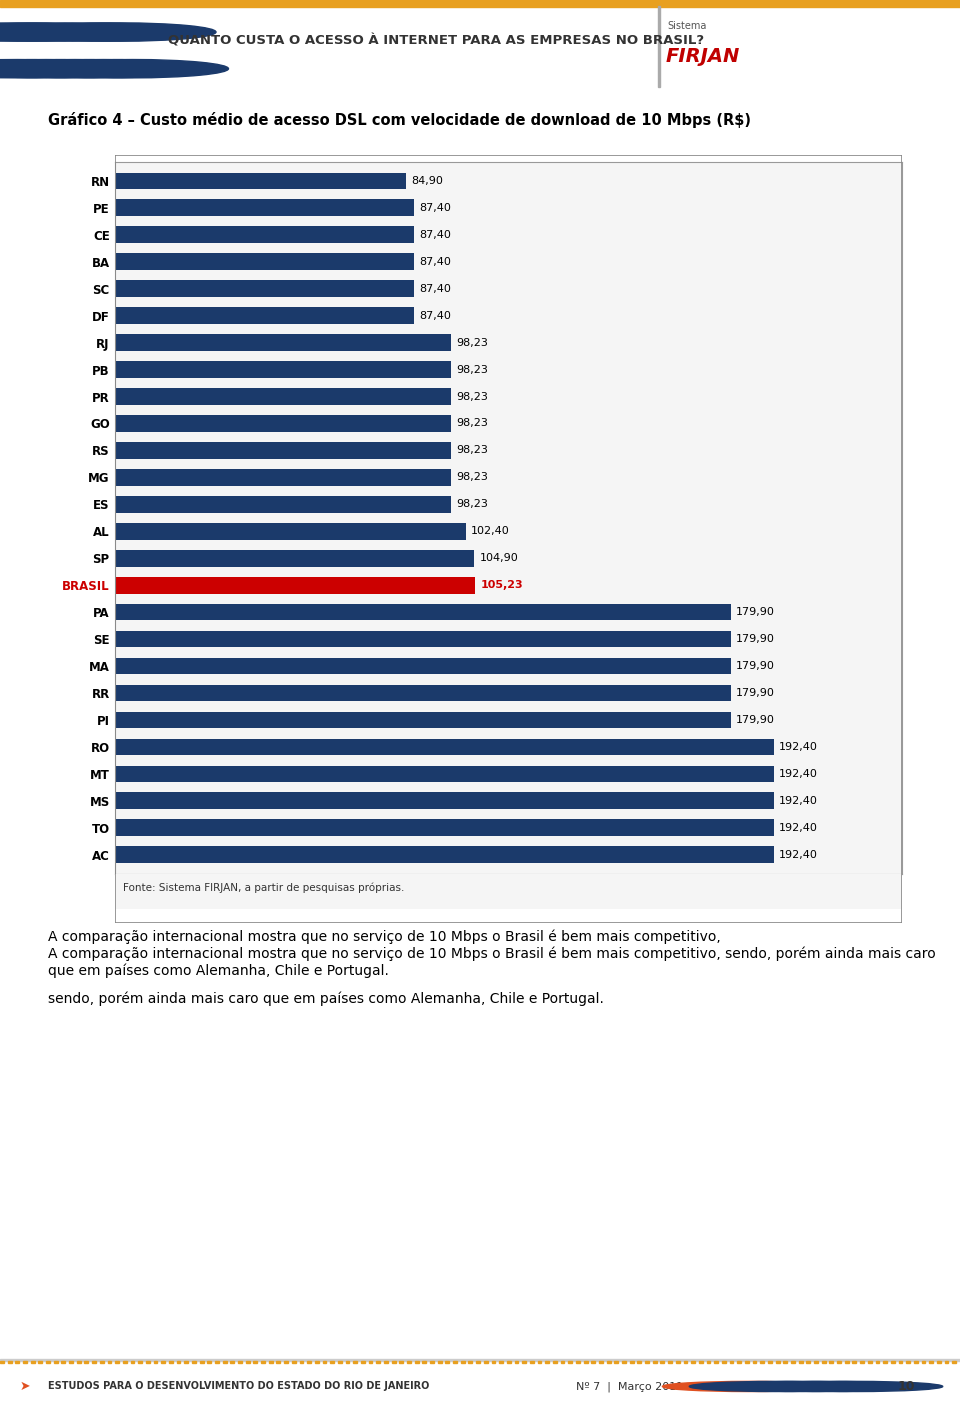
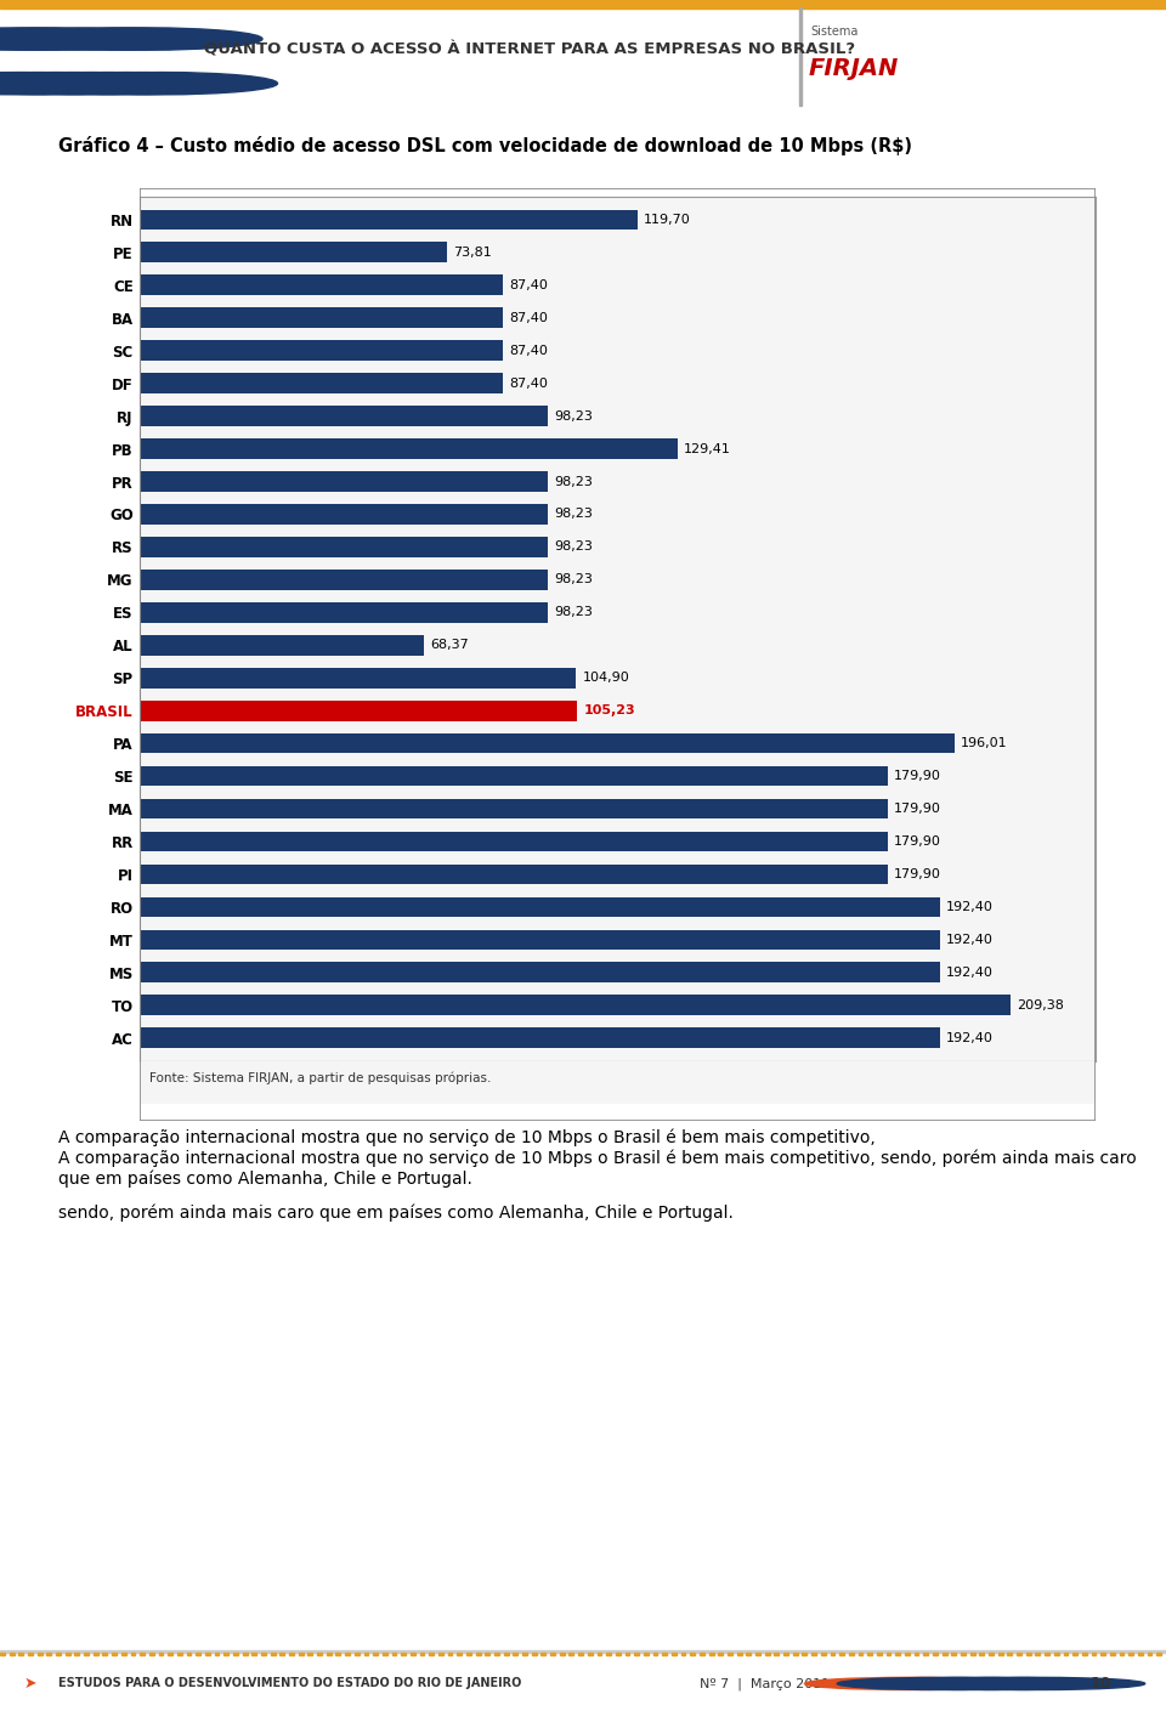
RN: 84,90 -> 119,70
PE: 87,40 -> 73,81
PB: 98,23 -> 129,41
AL: 102,40 -> 68,37
PA: 179,90 -> 196,01
TO: 192,40 -> 209,38
